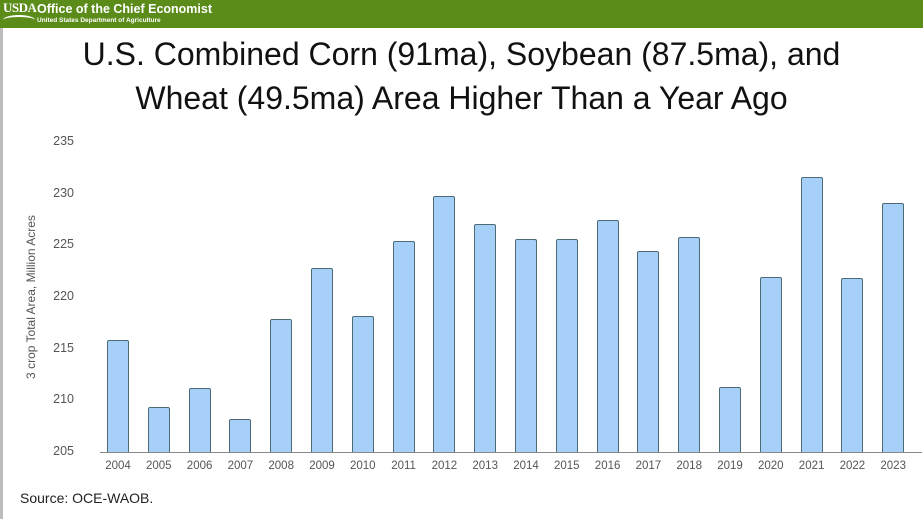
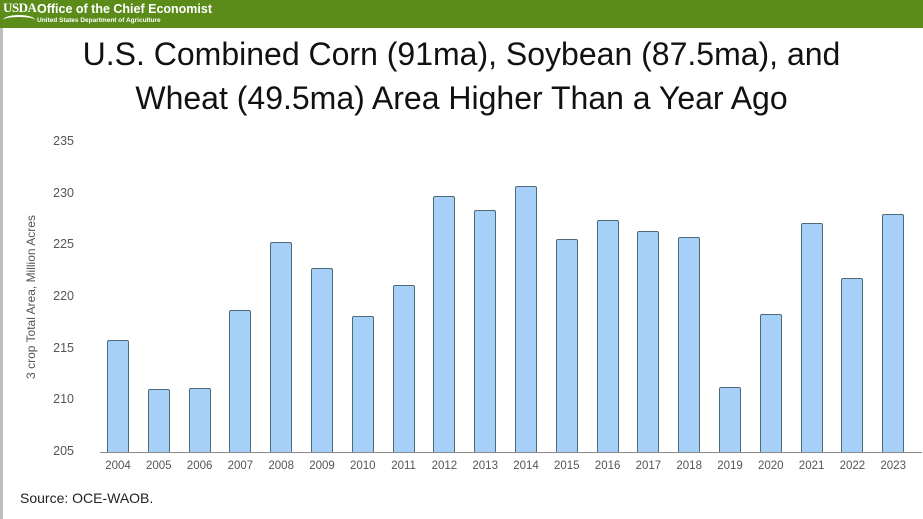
2005: 209.4 -> 211.1
2007: 208.2 -> 218.7
2008: 217.9 -> 225.3
2011: 225.4 -> 221.2
2013: 227.1 -> 228.4
2014: 225.6 -> 230.7
2017: 224.5 -> 226.4
2020: 221.9 -> 218.4
2021: 231.6 -> 227.2
2023: 229.1 -> 228.0
